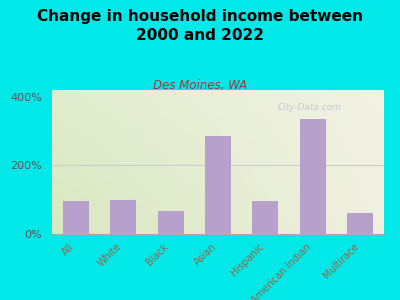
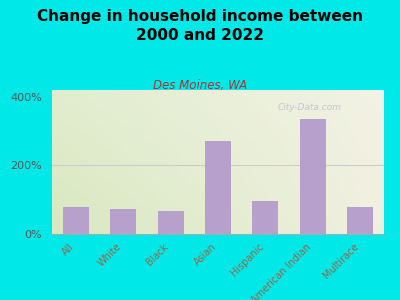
All: 95% -> 80%
White: 100% -> 73%
Asian: 285% -> 270%
Multirace: 60% -> 78%
